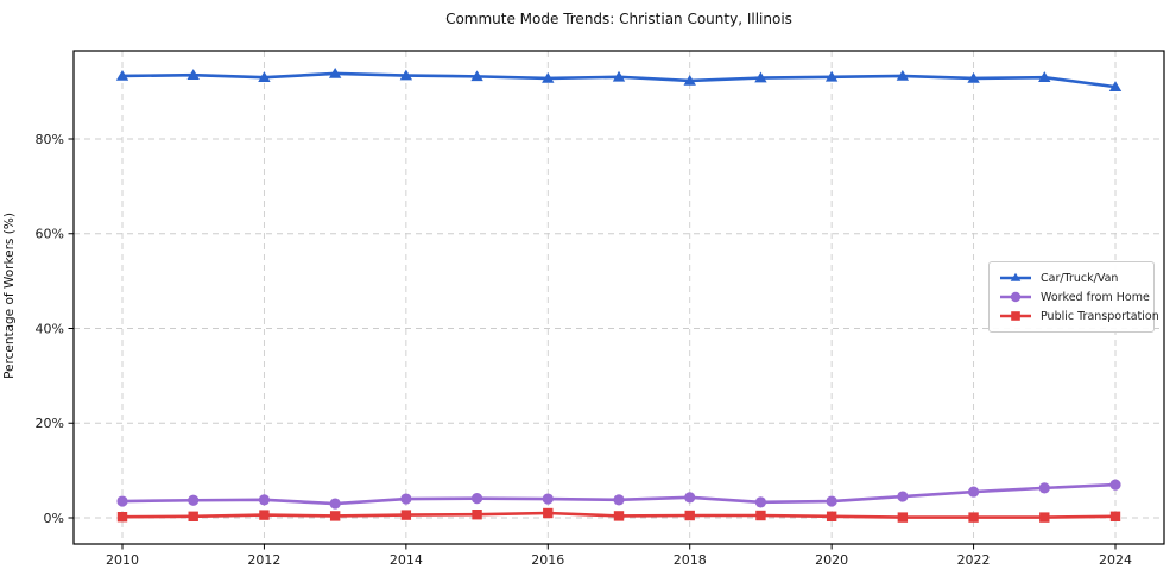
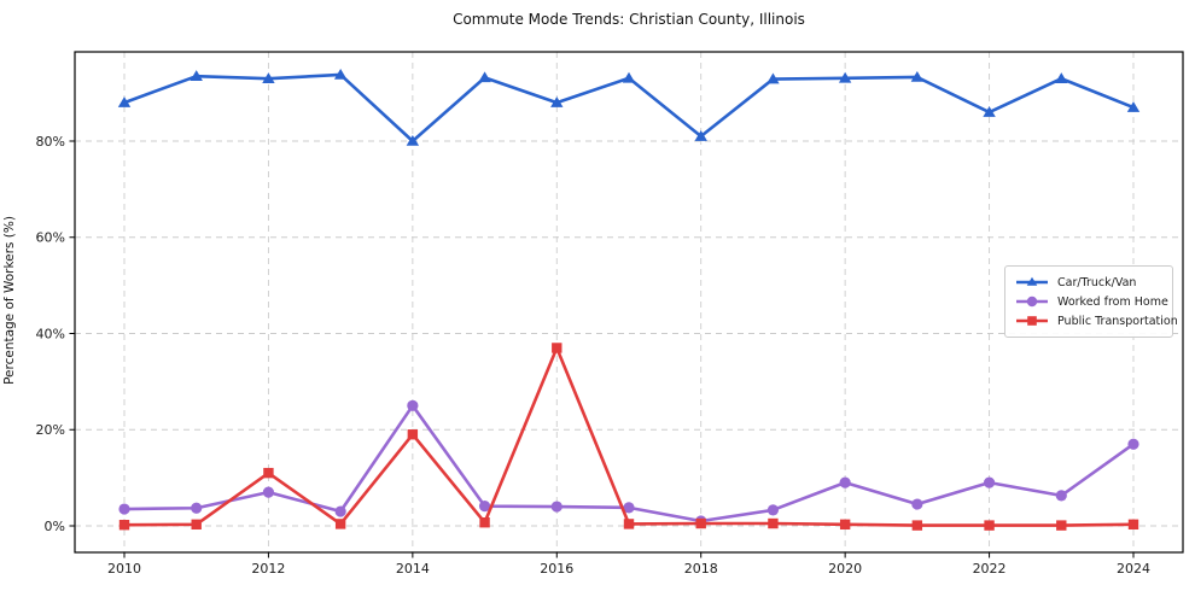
Car/Truck/Van/2010: 93% -> 88%
Worked from Home/2012: 4% -> 7%
Public Transportation/2012: 1% -> 11%
Car/Truck/Van/2014: 93% -> 80%
Worked from Home/2014: 4% -> 25%
Public Transportation/2014: 1% -> 19%
Car/Truck/Van/2016: 93% -> 88%
Public Transportation/2016: 1% -> 37%
Car/Truck/Van/2018: 92% -> 81%
Worked from Home/2018: 4% -> 1%
Worked from Home/2020: 4% -> 9%
Car/Truck/Van/2022: 93% -> 86%
Worked from Home/2022: 6% -> 9%
Car/Truck/Van/2024: 91% -> 87%
Worked from Home/2024: 7% -> 17%
